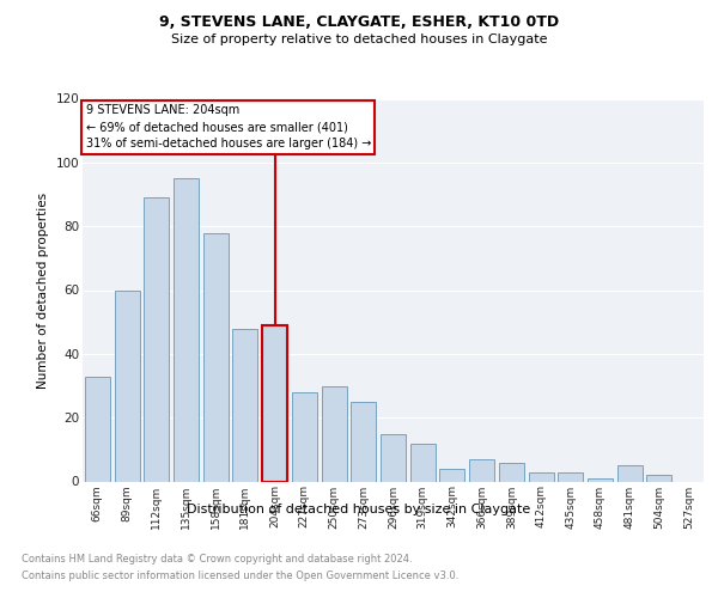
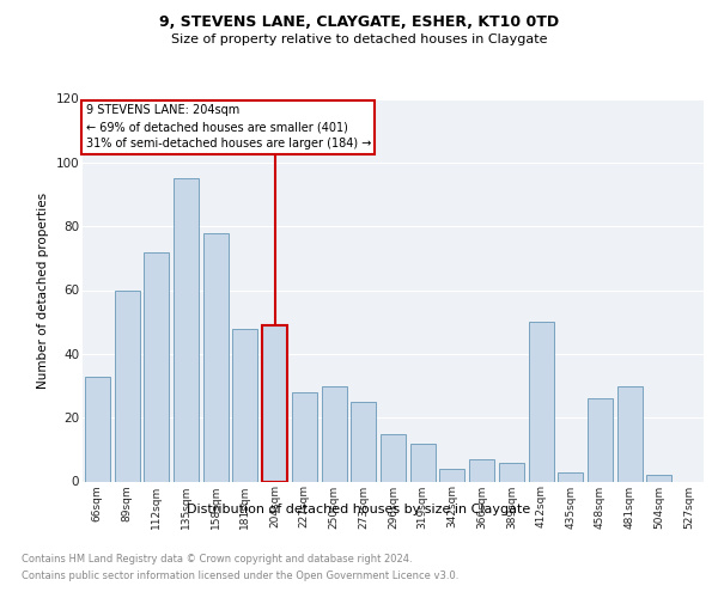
112sqm: 89 -> 72
412sqm: 3 -> 50
458sqm: 1 -> 26
481sqm: 5 -> 30
